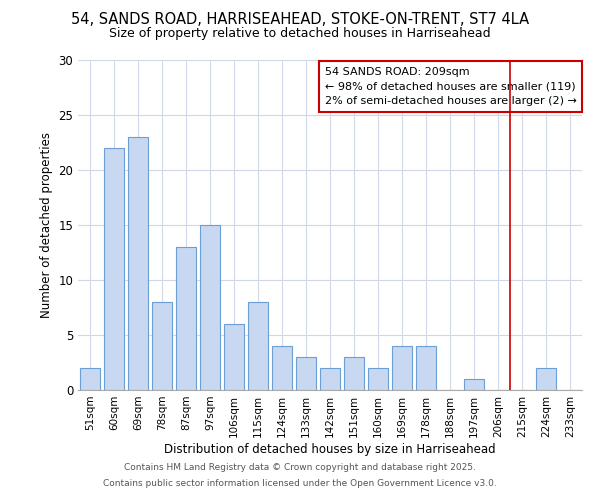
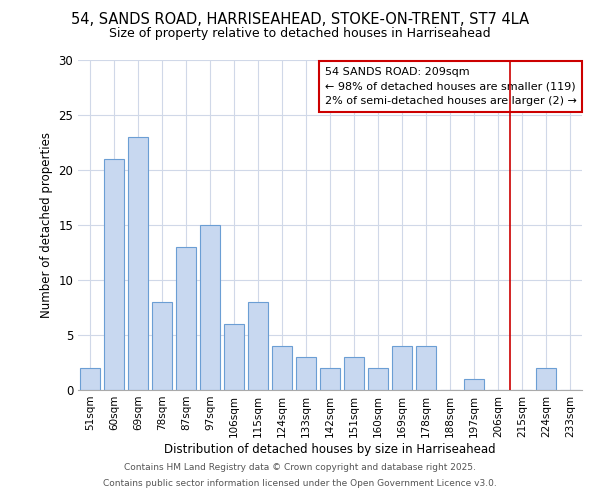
60sqm: 22 -> 21
